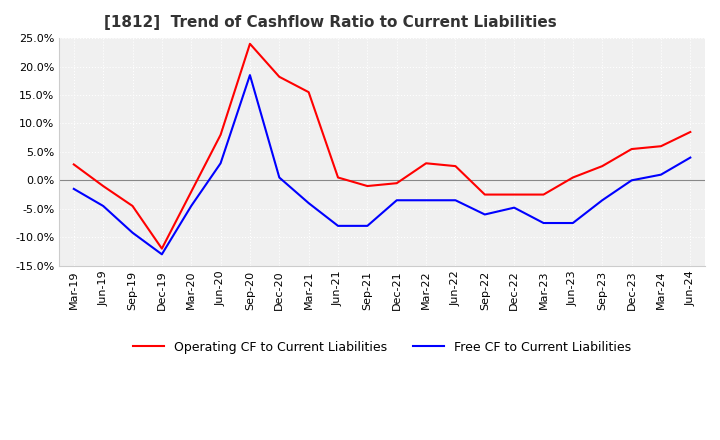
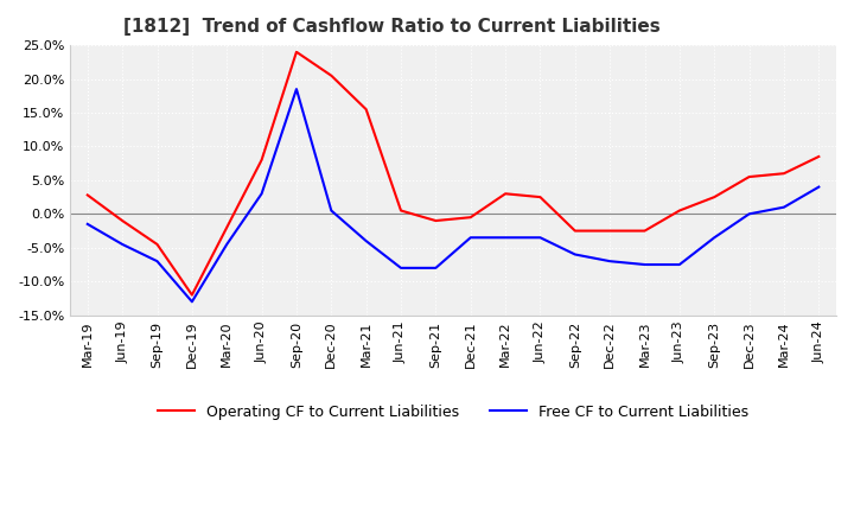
Free CF to Current Liabilities/Sep-19: -9.2% -> -7.0%
Operating CF to Current Liabilities/Dec-20: 18.2% -> 20.5%
Free CF to Current Liabilities/Dec-22: -4.8% -> -7.0%
